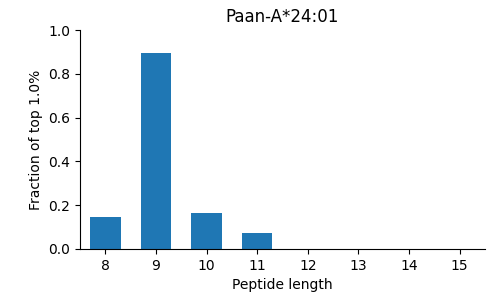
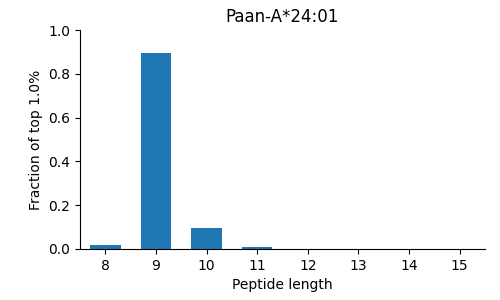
8: 0.145 -> 0.020
10: 0.165 -> 0.095
11: 0.075 -> 0.008
